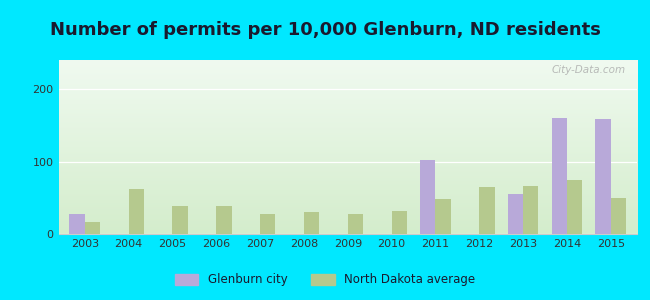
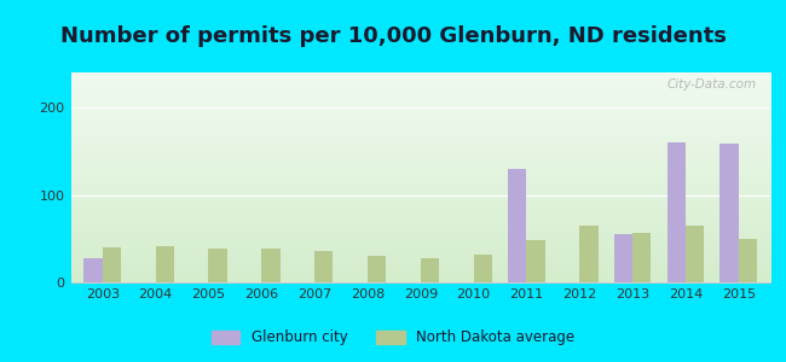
North Dakota average/2003: 16 -> 40
North Dakota average/2004: 62 -> 42
North Dakota average/2007: 28 -> 36
Glenburn city/2011: 102 -> 130
North Dakota average/2013: 66 -> 57
North Dakota average/2014: 74 -> 65
